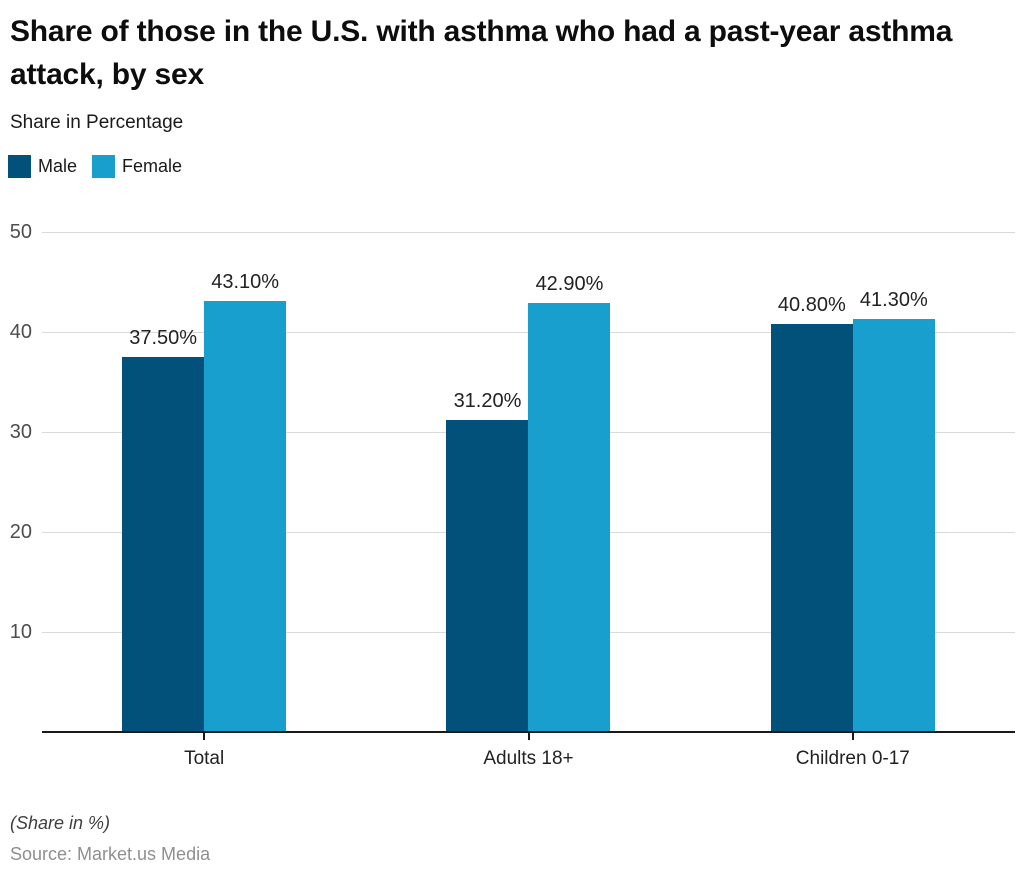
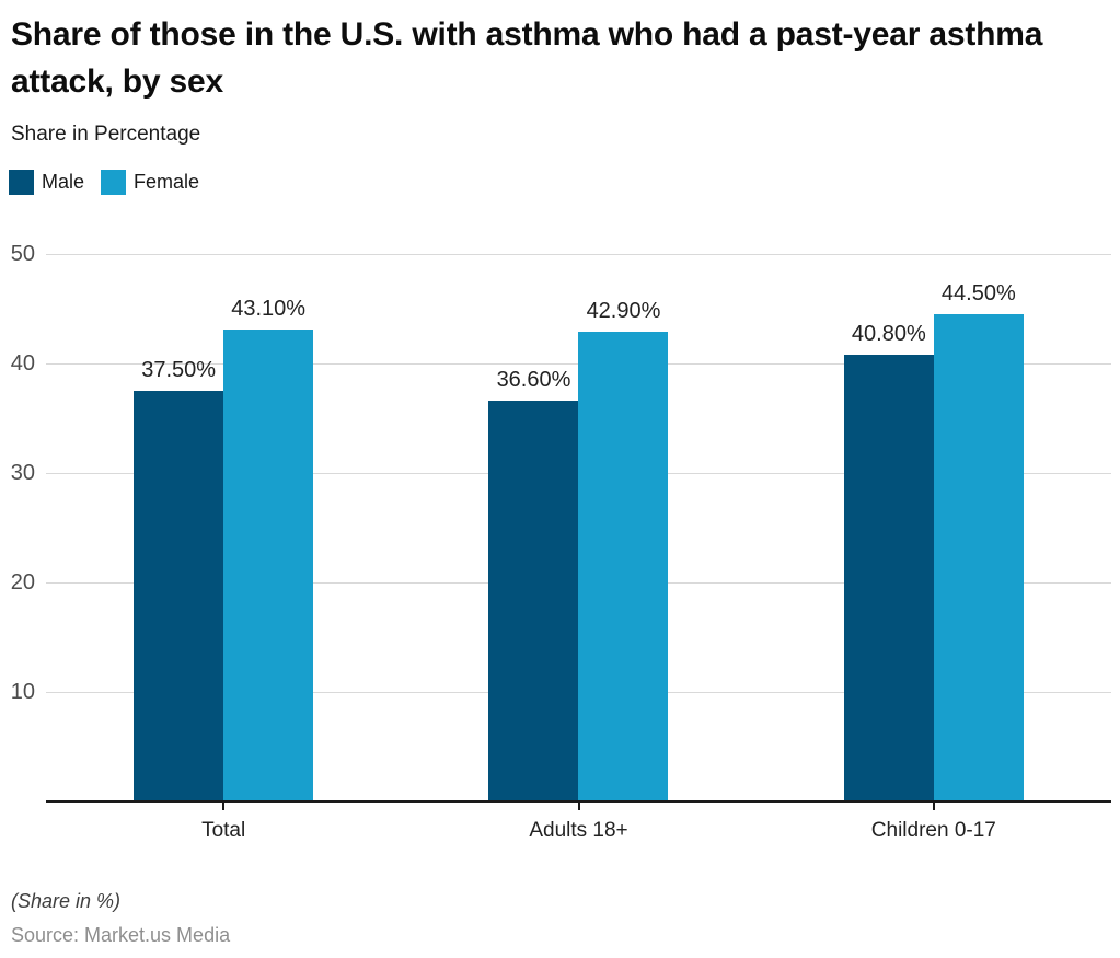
Male/Adults 18+: 31.20% -> 36.60%
Female/Children 0-17: 41.30% -> 44.50%
